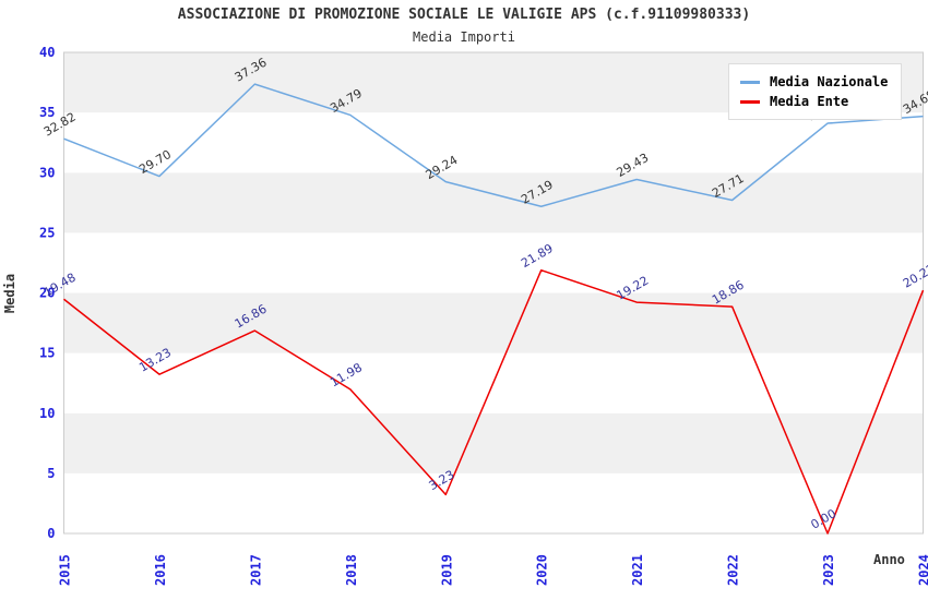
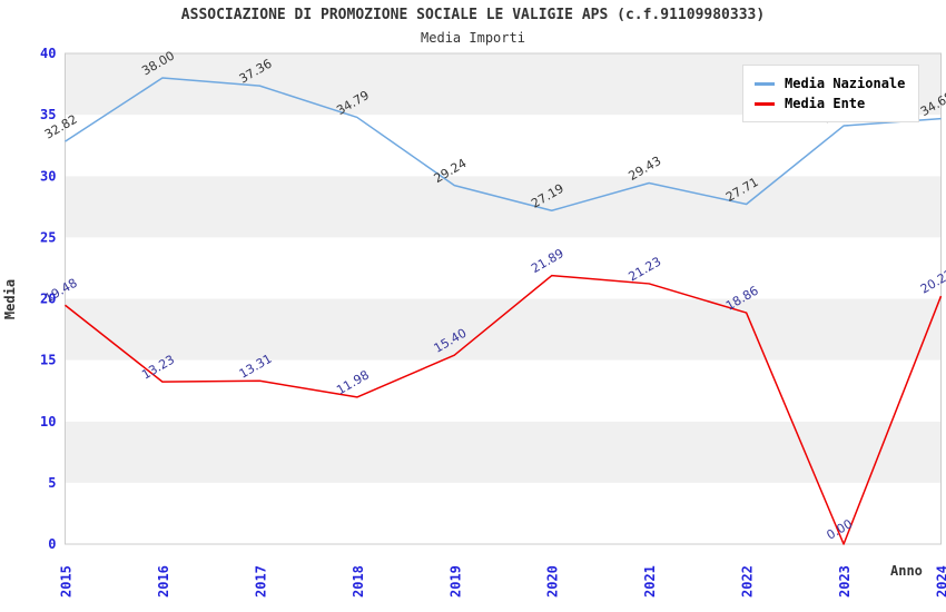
Media Nazionale/2016: 29.70 -> 38.00
Media Ente/2017: 16.86 -> 13.31
Media Ente/2019: 3.23 -> 15.40
Media Ente/2021: 19.22 -> 21.23
